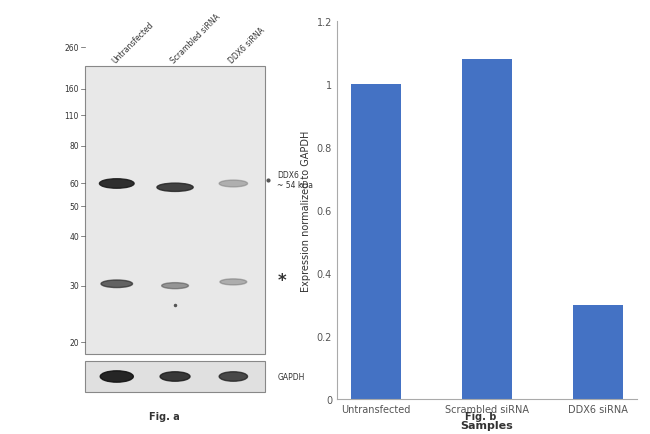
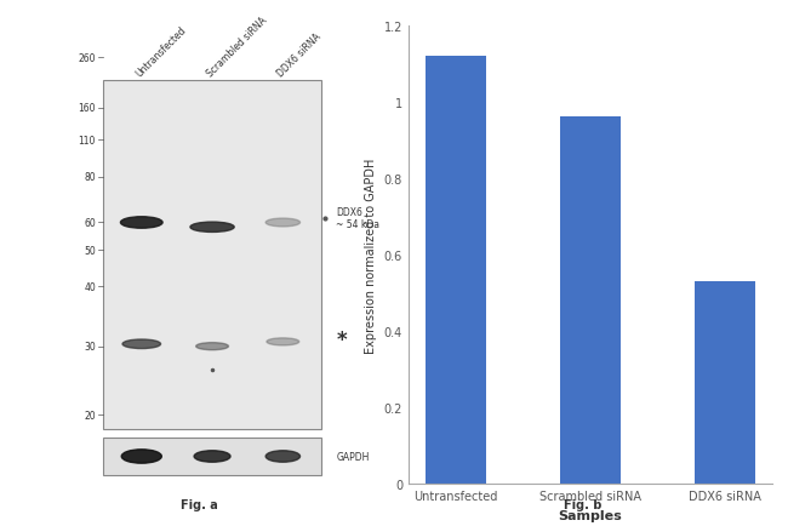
Untransfected: 1.00 -> 1.12
Scrambled siRNA: 1.08 -> 0.96
DDX6 siRNA: 0.30 -> 0.53
